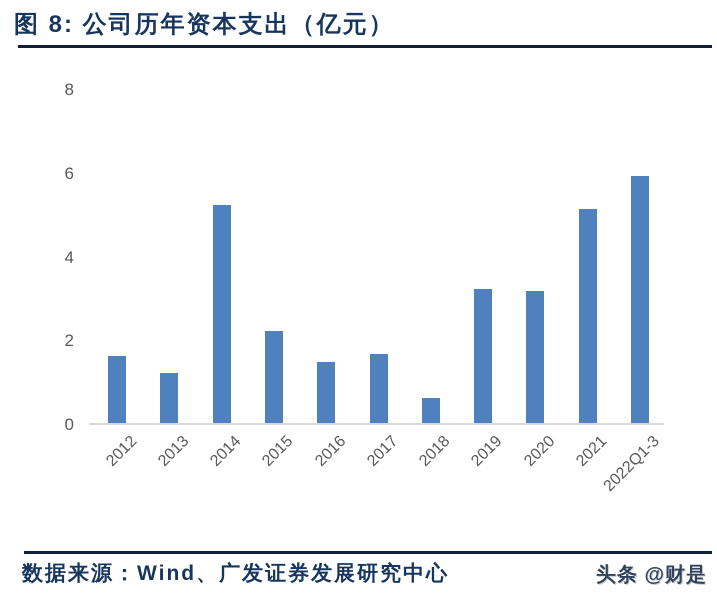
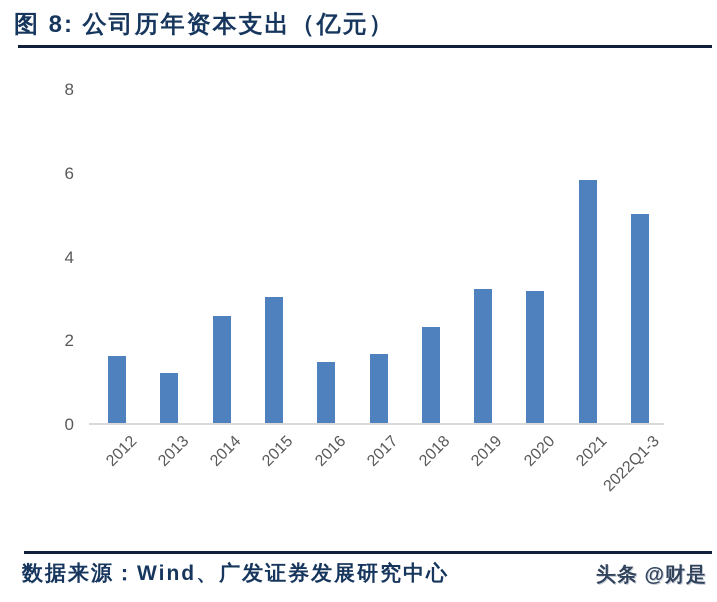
2014: 5.2 -> 2.5
2015: 2.2 -> 3.0
2018: 0.6 -> 2.3
2021: 5.1 -> 5.8
2022Q1-3: 5.9 -> 5.0
